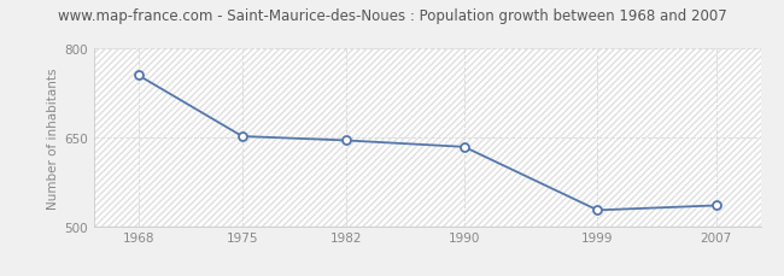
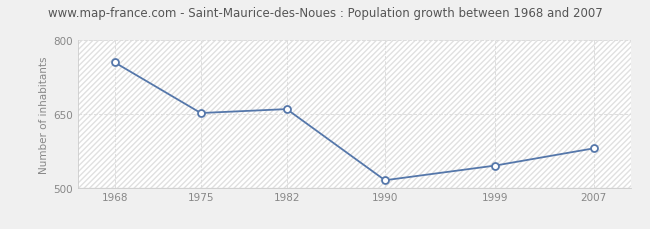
1982: 645 -> 660
1990: 634 -> 515
1999: 527 -> 545
2007: 535 -> 580
